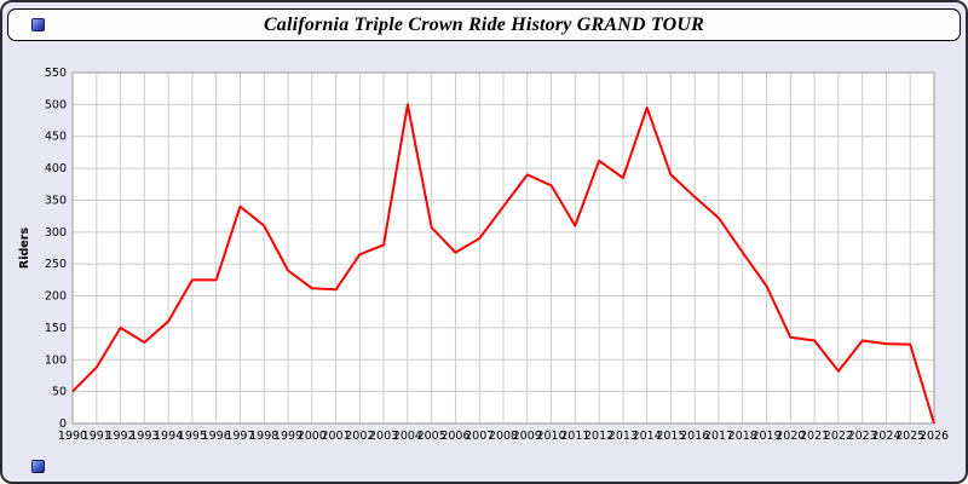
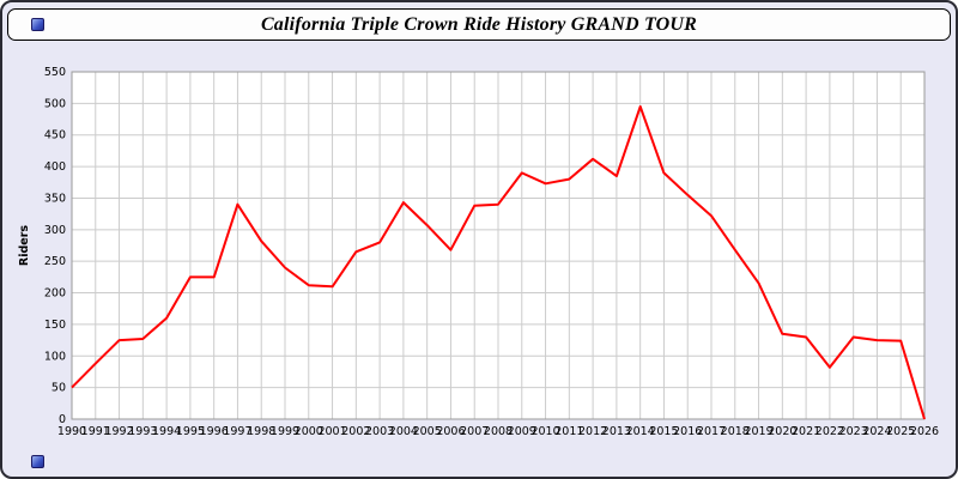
1992: 150 -> 120
1998: 310 -> 280
2004: 500 -> 340
2007: 290 -> 340
2011: 310 -> 380
